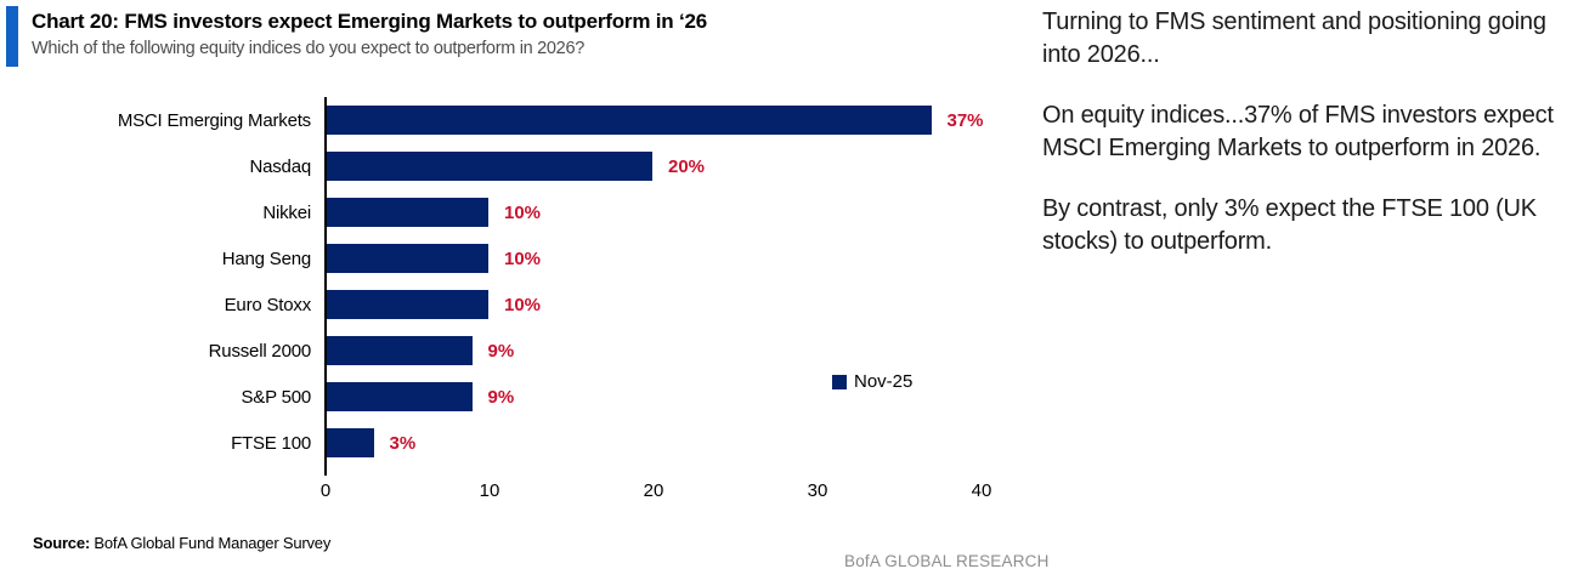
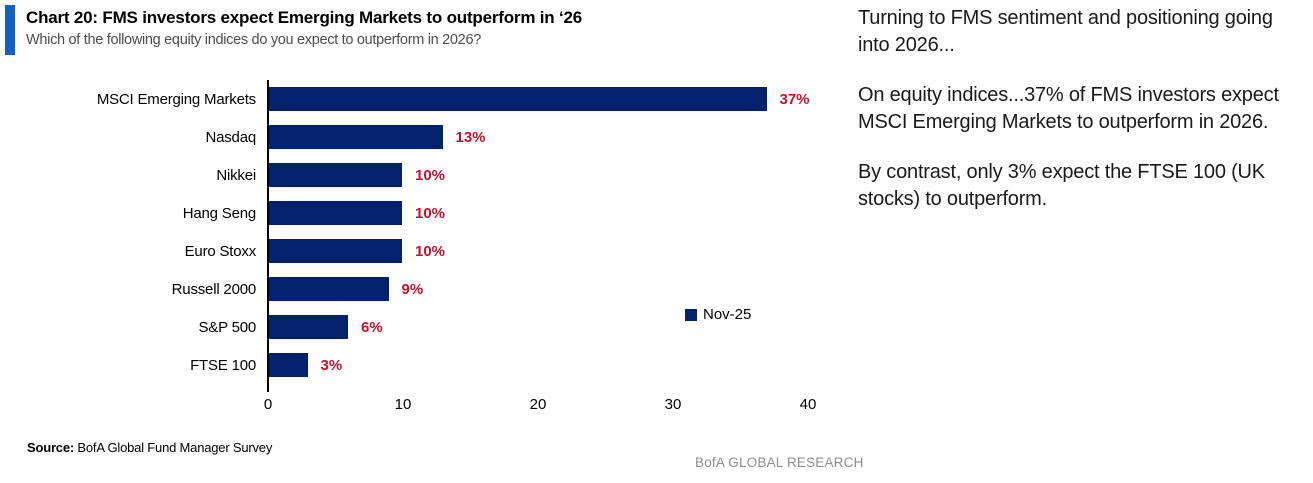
Nasdaq: 20% -> 13%
S&P 500: 9% -> 6%
